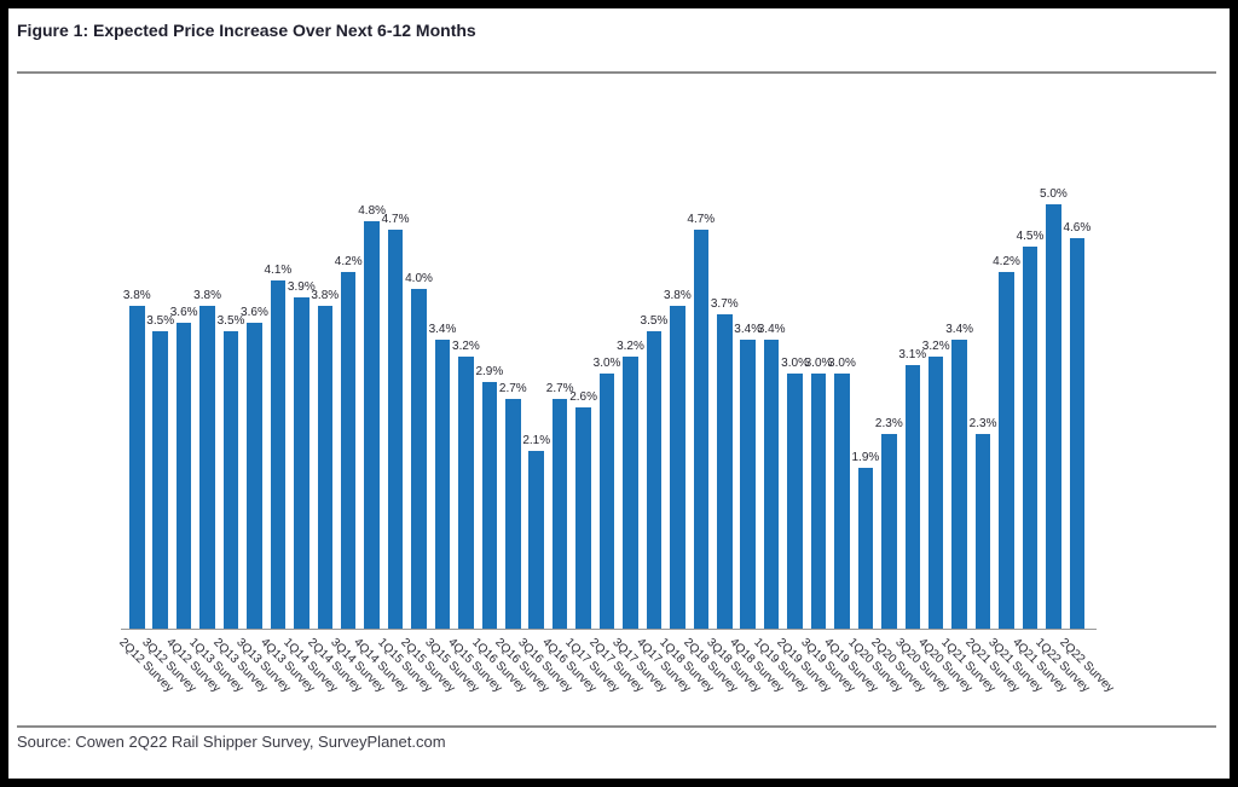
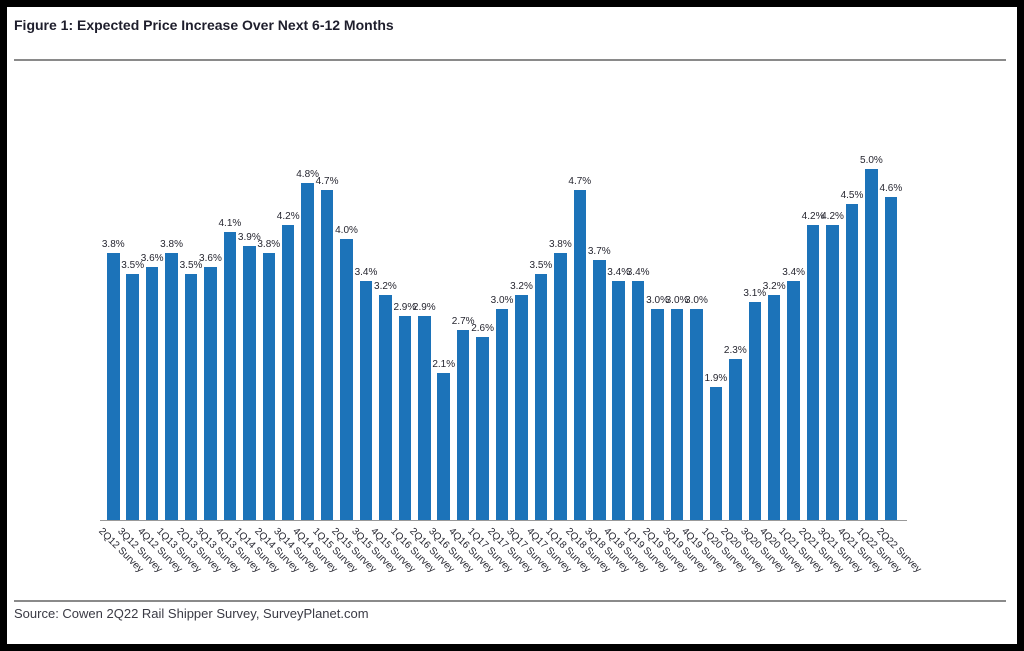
2Q16 Survey: 2.7% -> 2.9%
2Q21 Survey: 2.3% -> 4.2%
